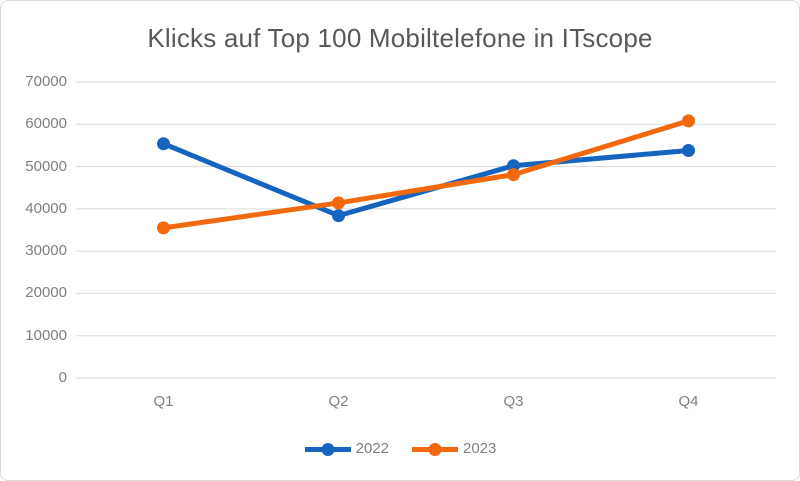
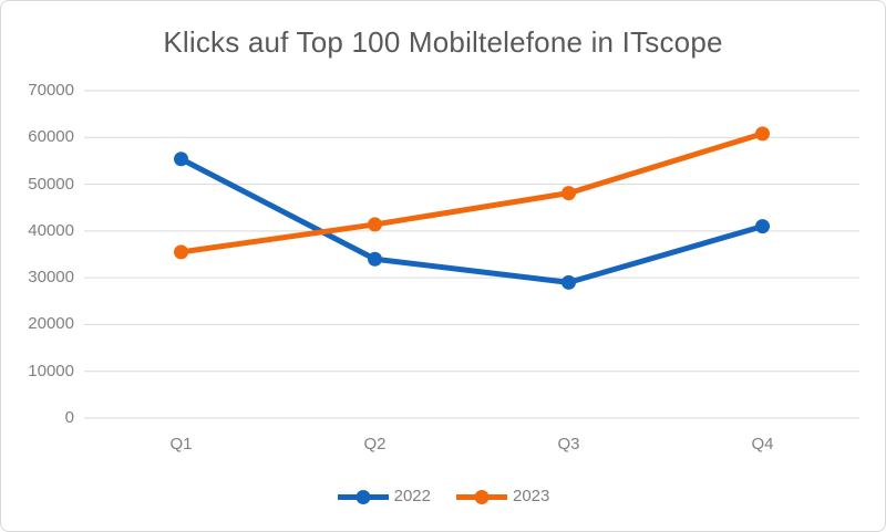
2022/Q2: 38000 -> 34000
2022/Q3: 50000 -> 29000
2022/Q4: 54000 -> 41000
